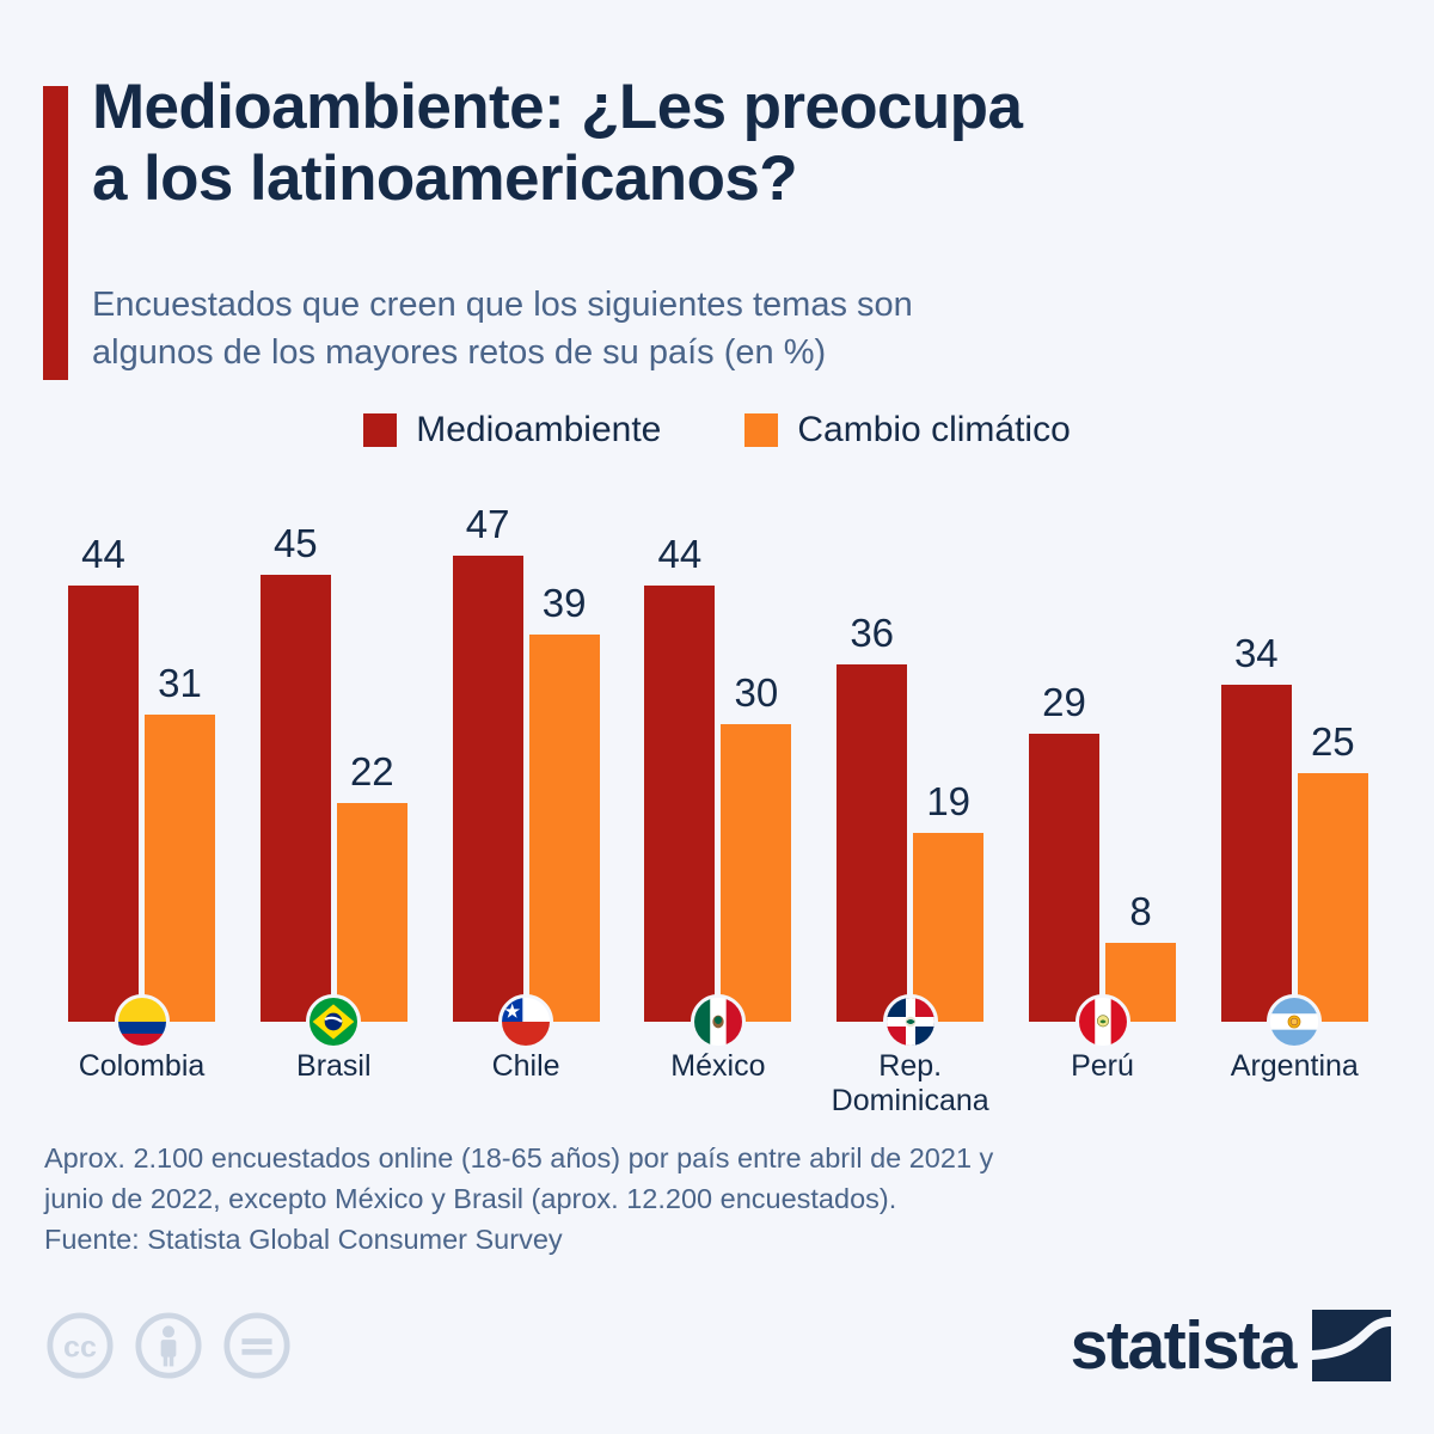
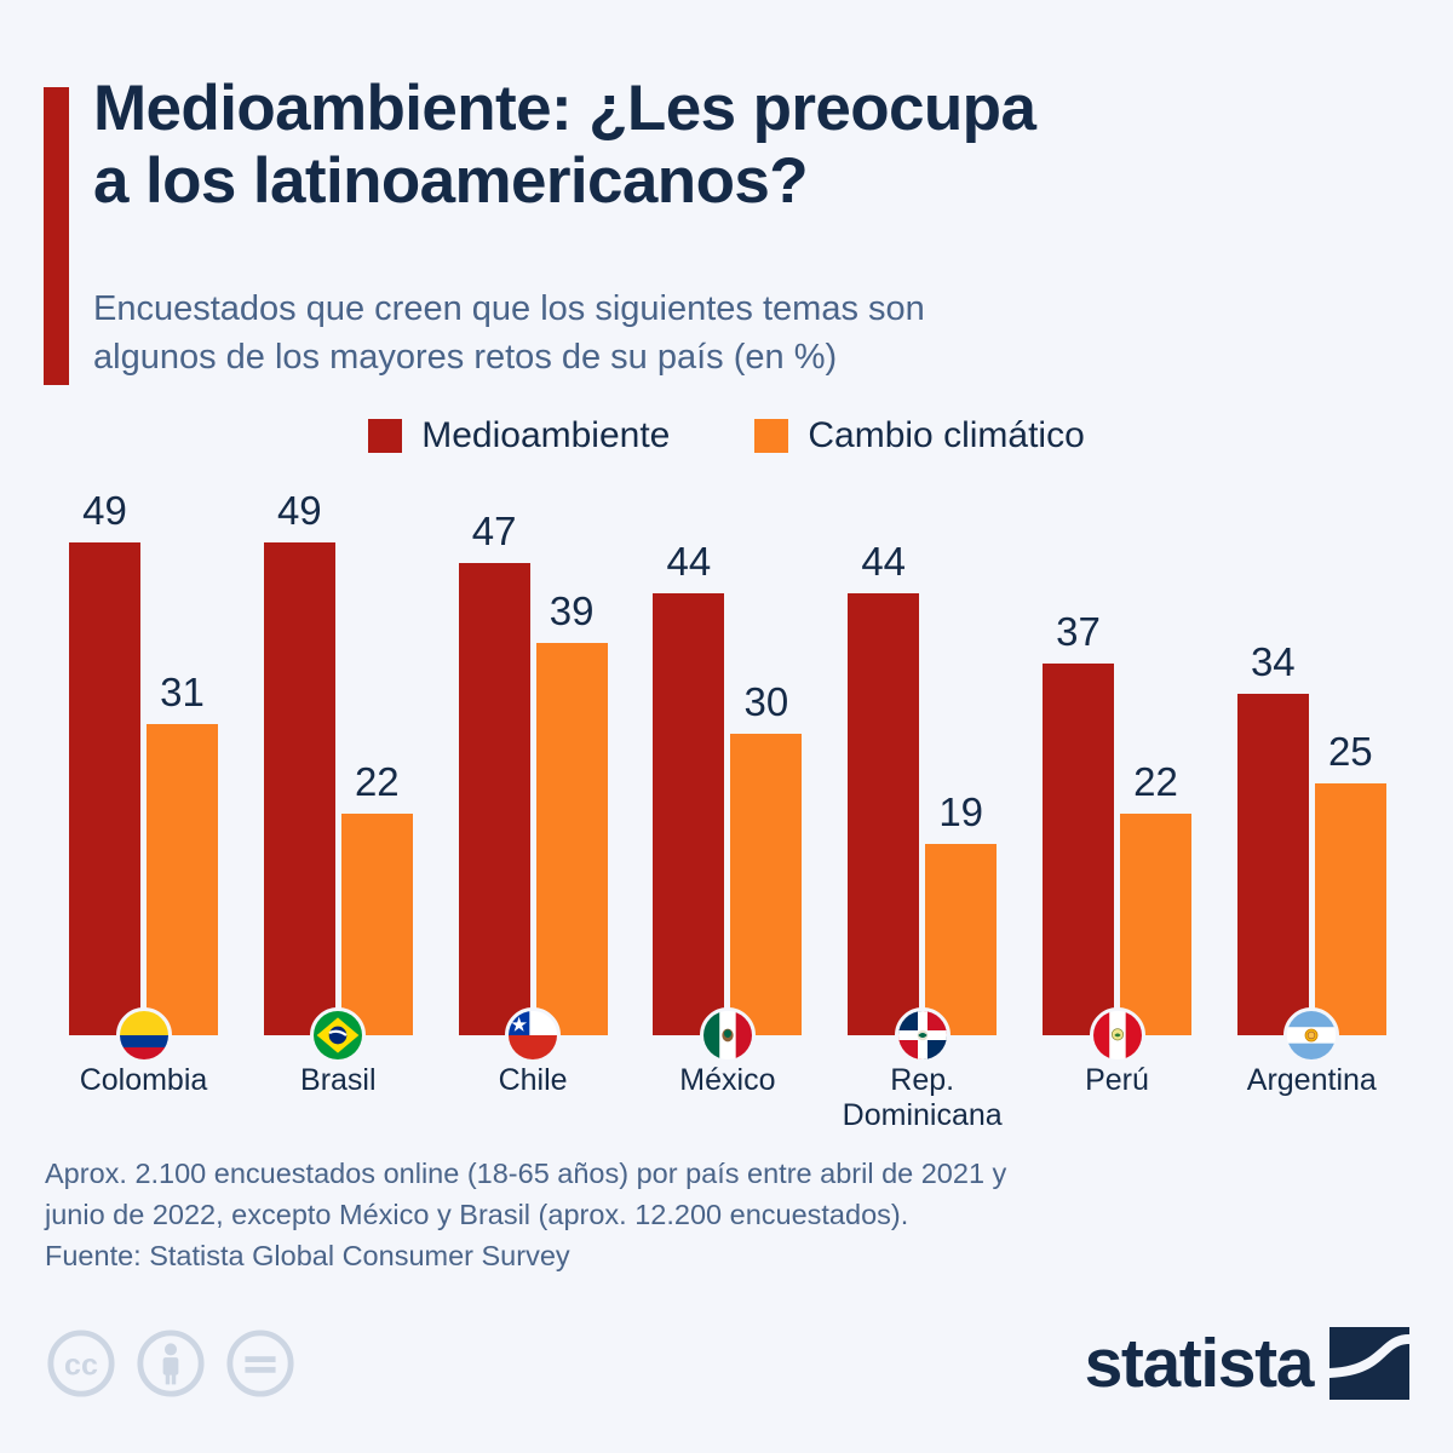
Medioambiente/Colombia: 44 -> 49
Medioambiente/Brasil: 45 -> 49
Medioambiente/Rep. Dominicana: 36 -> 44
Medioambiente/Perú: 29 -> 37
Cambio climático/Perú: 8 -> 22
